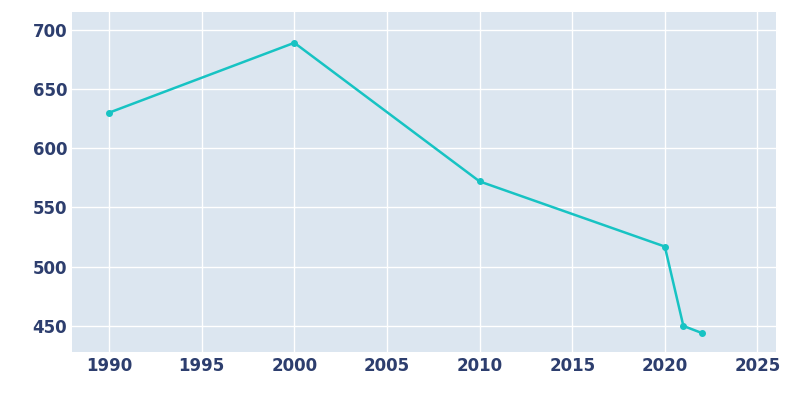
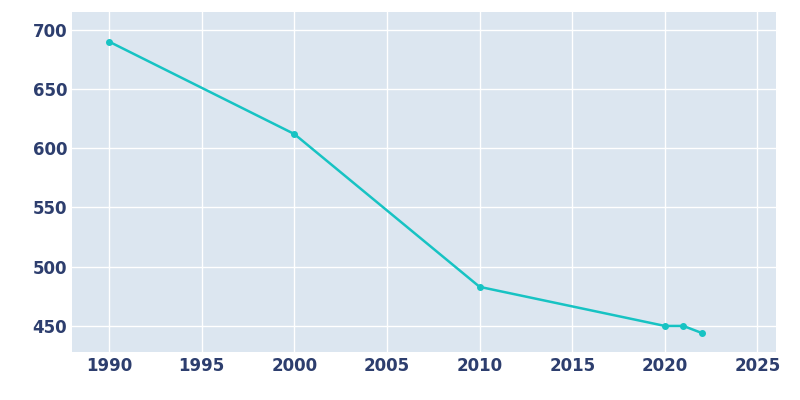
1990: 630 -> 690
2000: 689 -> 612
2010: 572 -> 483
2020: 517 -> 450
